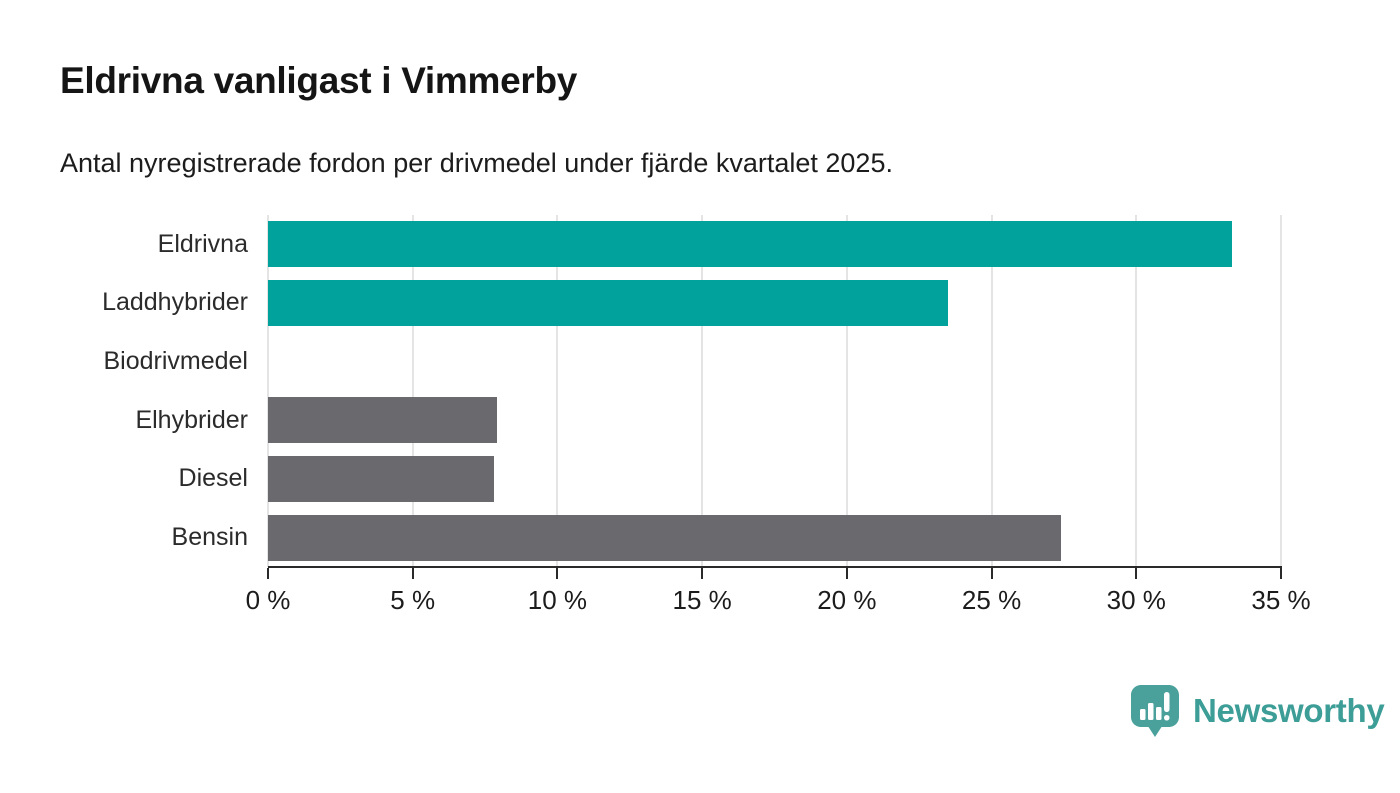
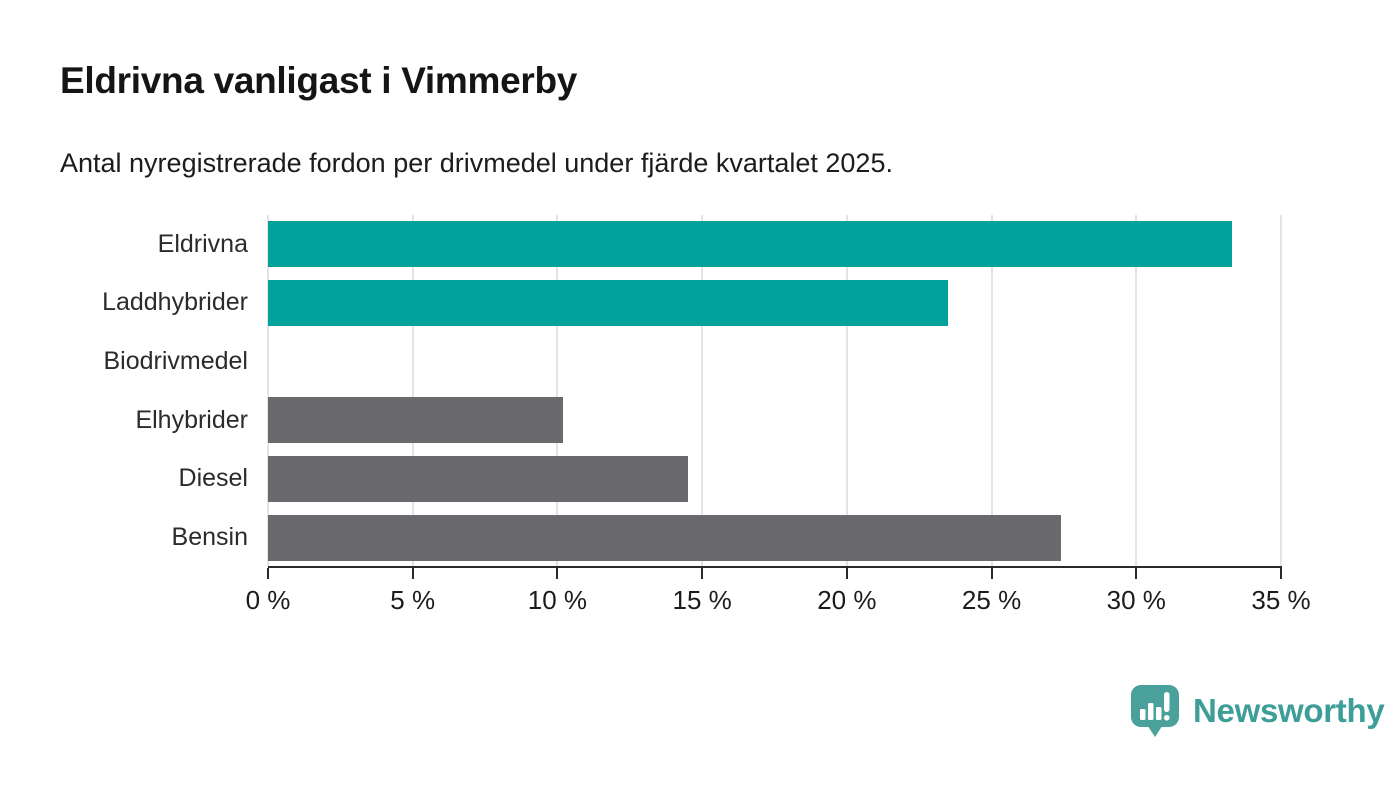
Elhybrider: 7.9% -> 10.2%
Diesel: 7.8% -> 14.5%
